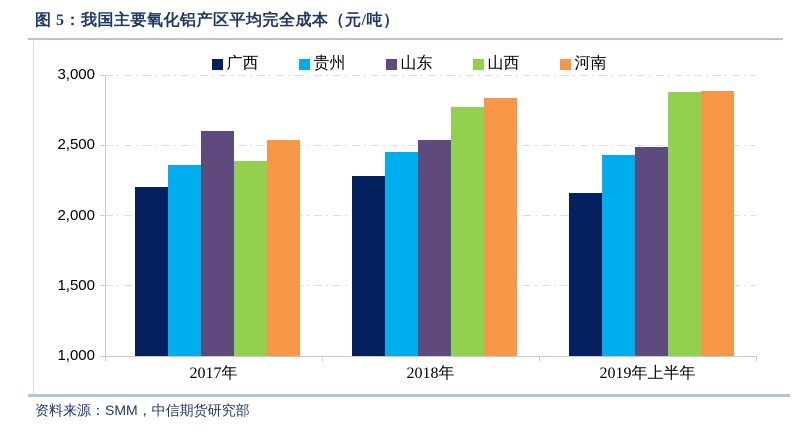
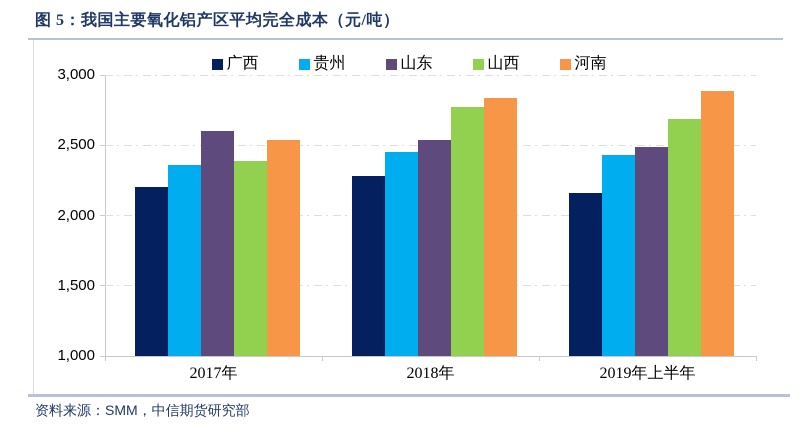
山西/2019年上半年: 2880 -> 2690
